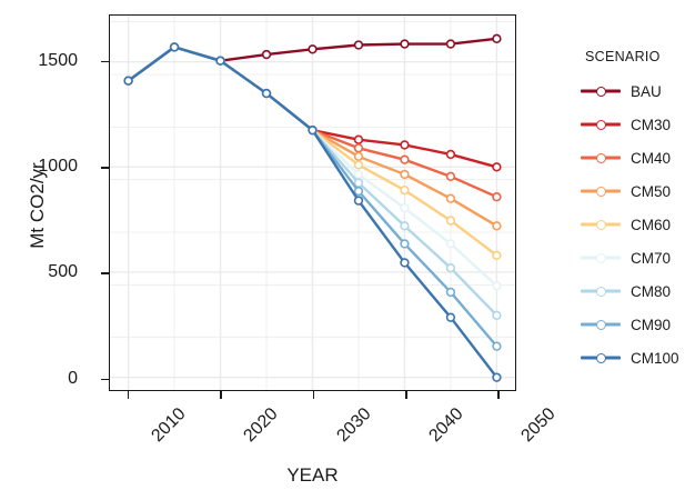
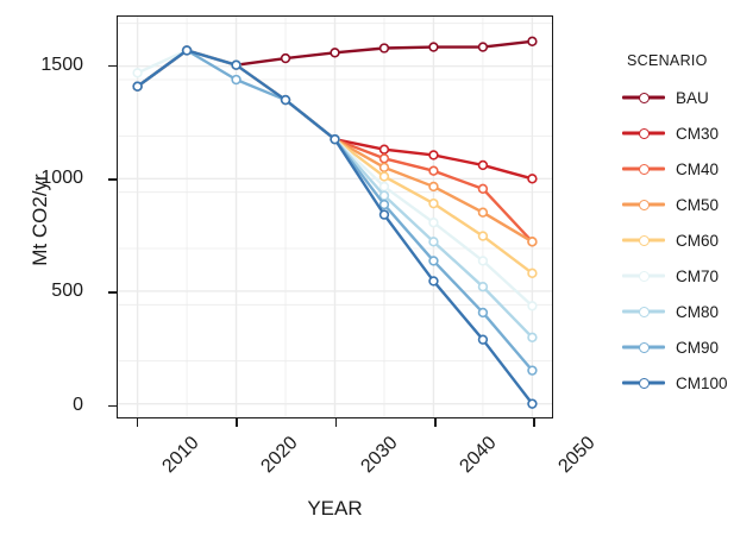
CM70/2010: 1410 -> 1470
CM90/2020: 1500 -> 1440
CM40/2050: 860 -> 720
